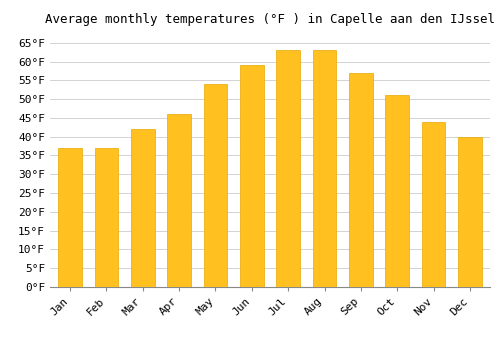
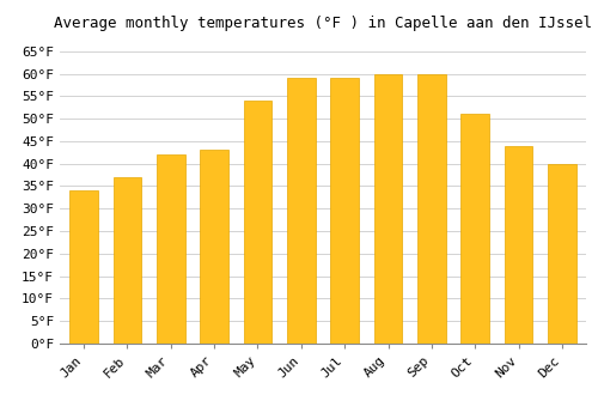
Jan: 37°F -> 34°F
Apr: 46°F -> 43°F
Jul: 63°F -> 59°F
Aug: 63°F -> 60°F
Sep: 57°F -> 60°F
